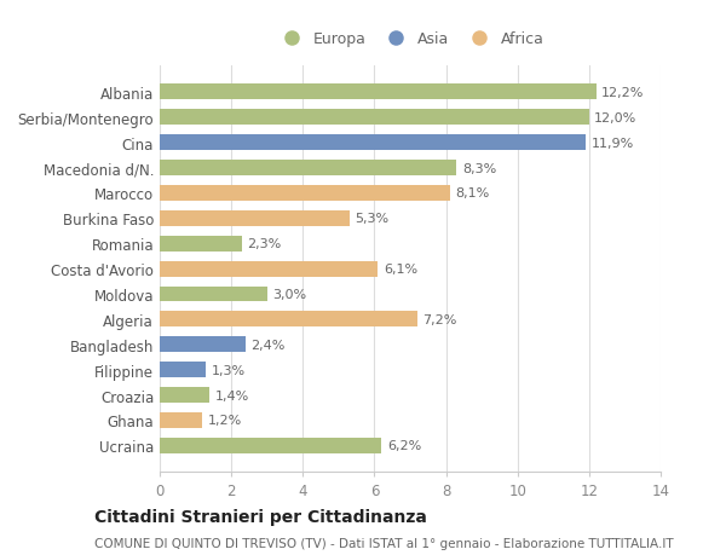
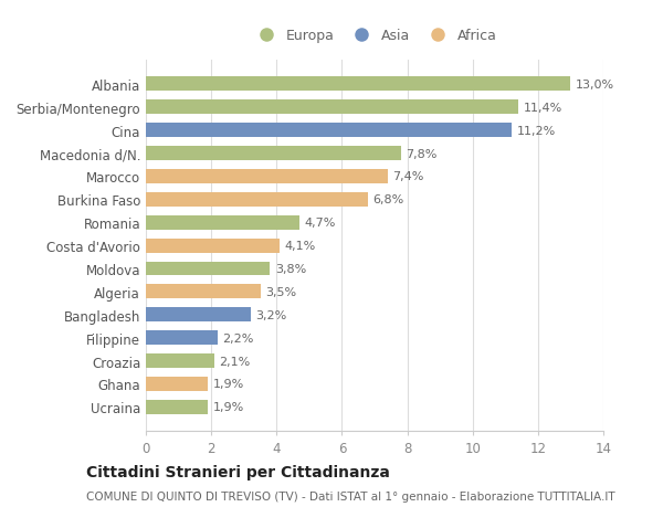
Albania: 12,2% -> 13,0%
Serbia/Montenegro: 12,0% -> 11,4%
Cina: 11,9% -> 11,2%
Macedonia d/N.: 8,3% -> 7,8%
Marocco: 8,1% -> 7,4%
Burkina Faso: 5,3% -> 6,8%
Romania: 2,3% -> 4,7%
Costa d'Avorio: 6,1% -> 4,1%
Moldova: 3,0% -> 3,8%
Algeria: 7,2% -> 3,5%
Bangladesh: 2,4% -> 3,2%
Filippine: 1,3% -> 2,2%
Croazia: 1,4% -> 2,1%
Ghana: 1,2% -> 1,9%
Ucraina: 6,2% -> 1,9%
